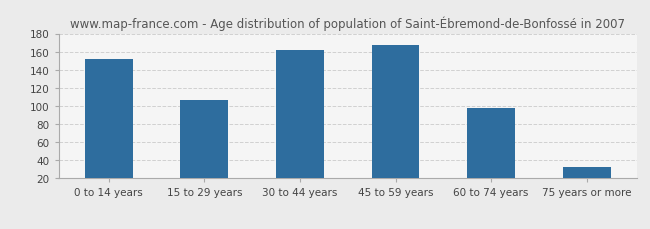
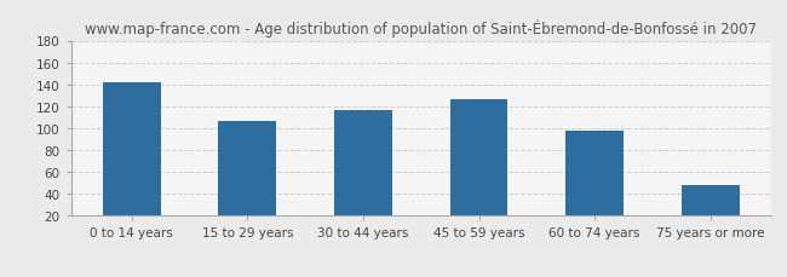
0 to 14 years: 152 -> 142
30 to 44 years: 162 -> 116
45 to 59 years: 167 -> 126
75 years or more: 33 -> 48
